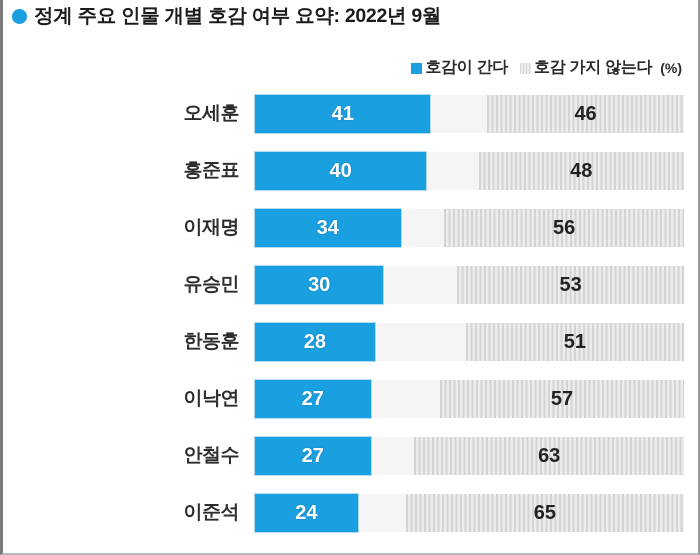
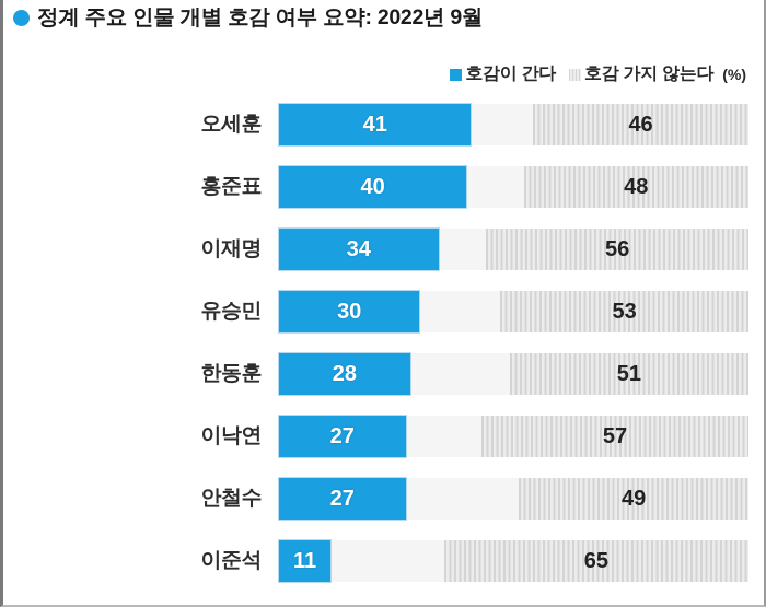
호감 가지 않는다/안철수: 63 -> 49
호감이 간다/이준석: 24 -> 11
